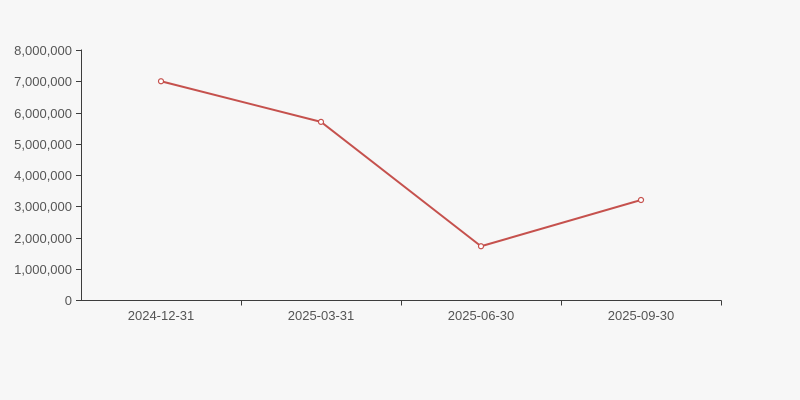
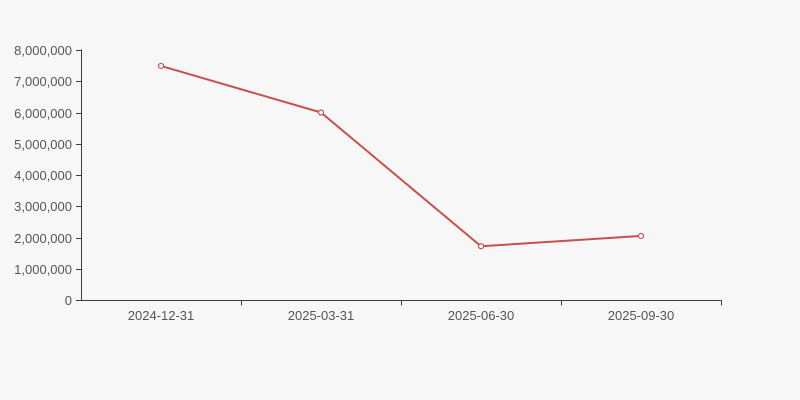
2024-12-31: 7000000 -> 7500000
2025-03-31: 5700000 -> 6000000
2025-09-30: 3200000 -> 2000000
